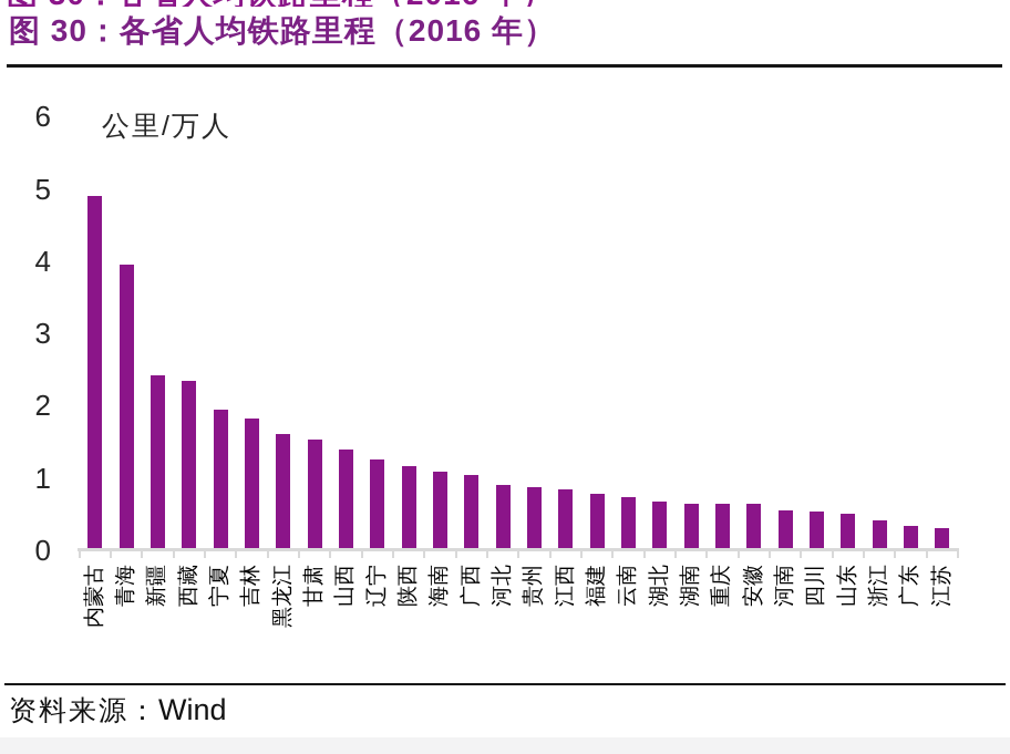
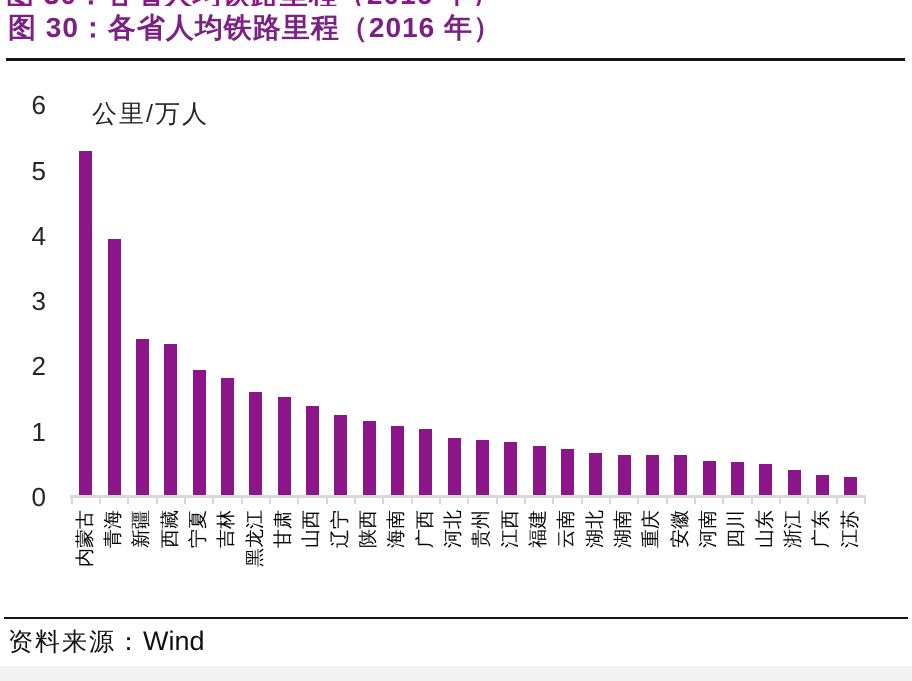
内蒙古: 4.9 -> 5.3
